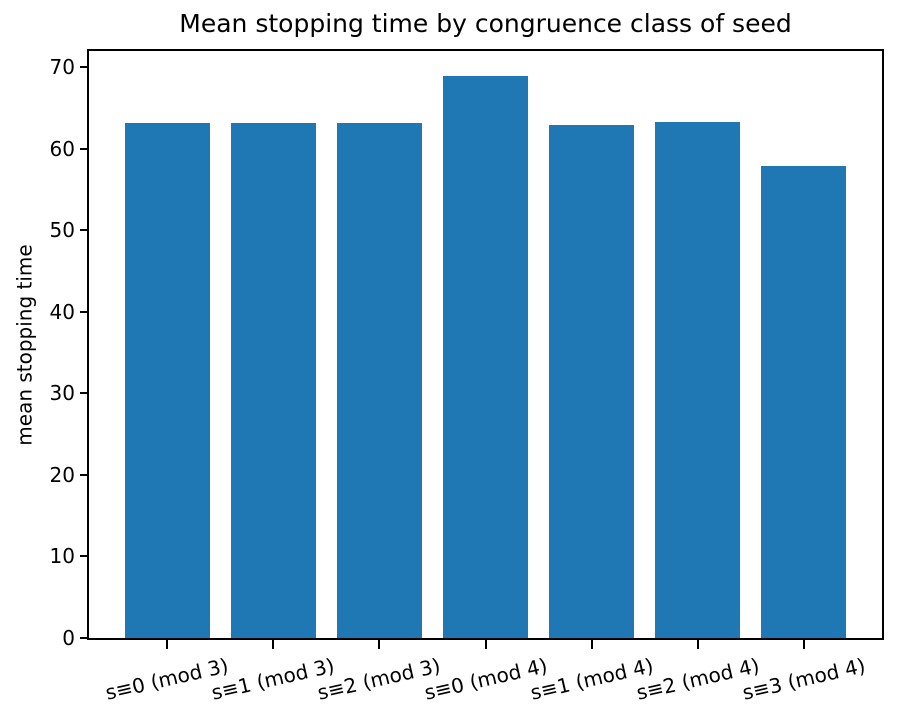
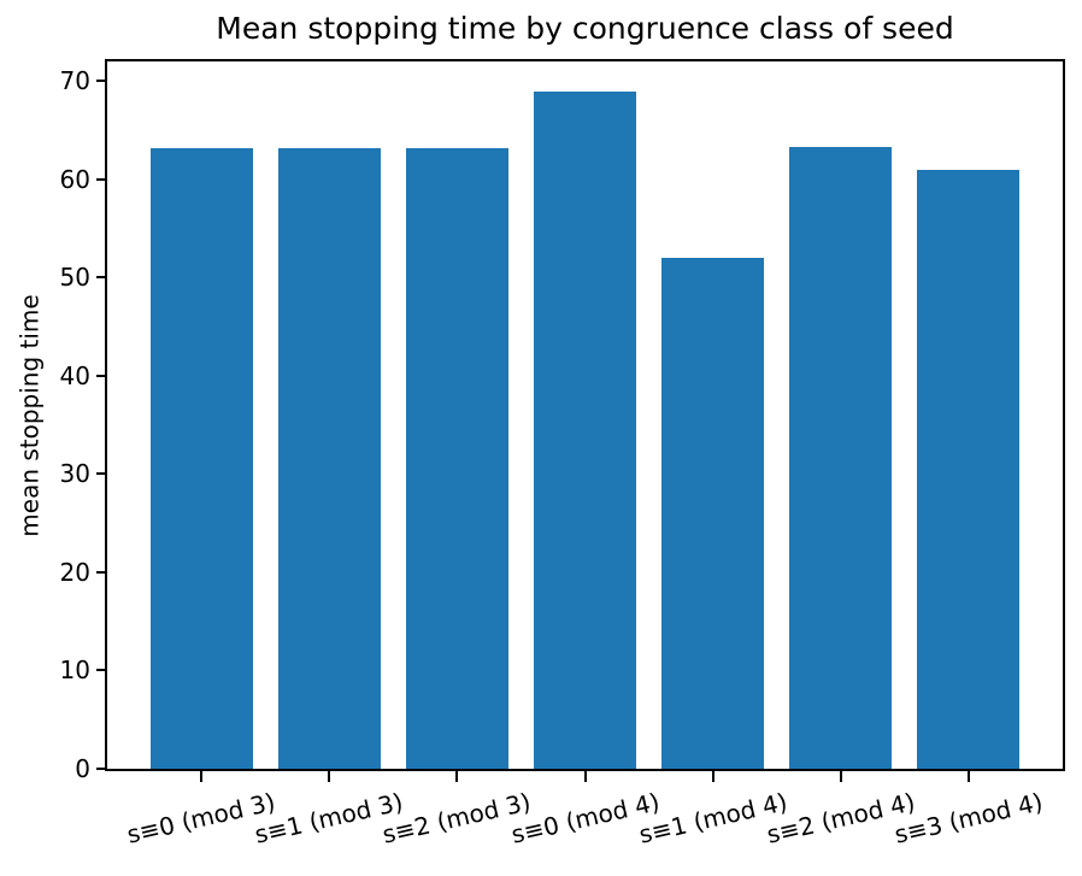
s≡1 (mod 4): 63 -> 52
s≡3 (mod 4): 58 -> 61
